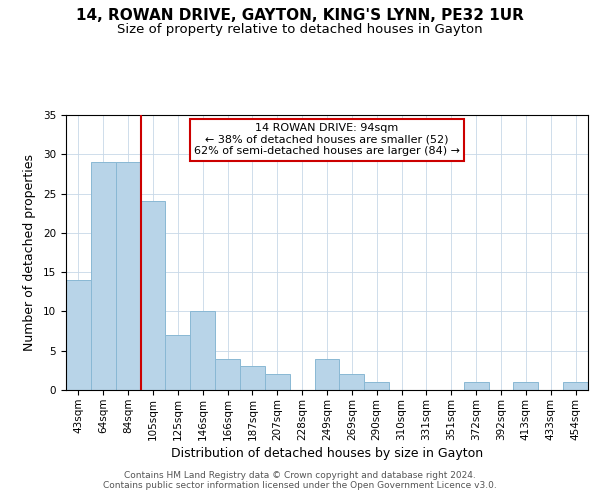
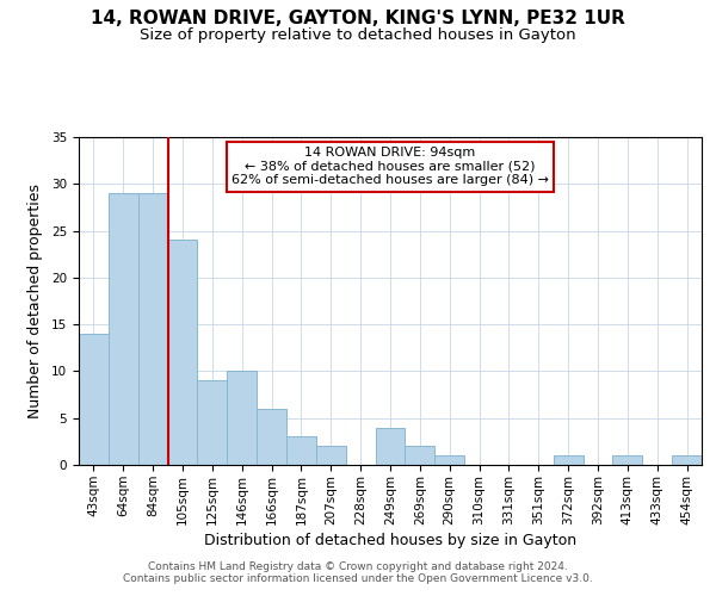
125sqm: 7 -> 9
166sqm: 4 -> 6
